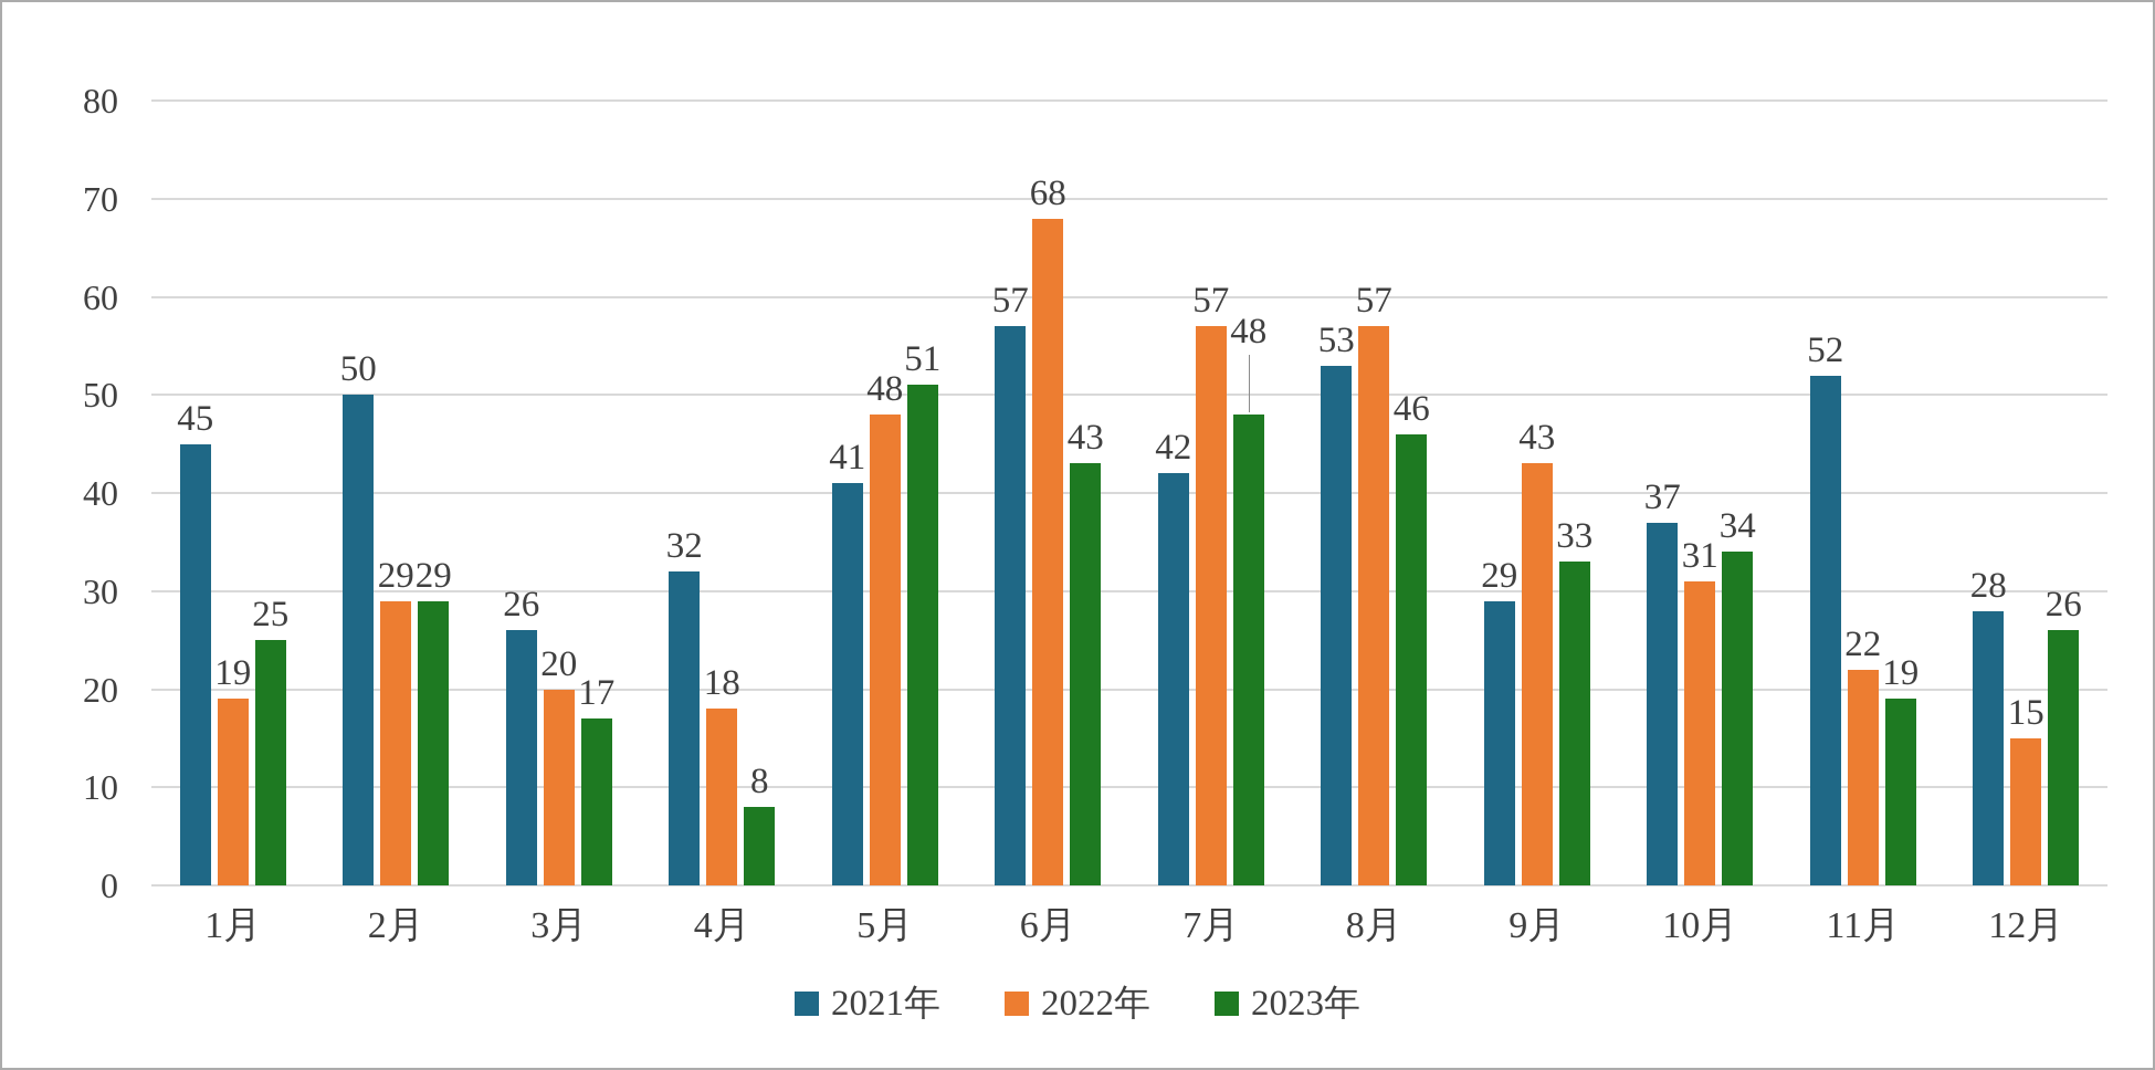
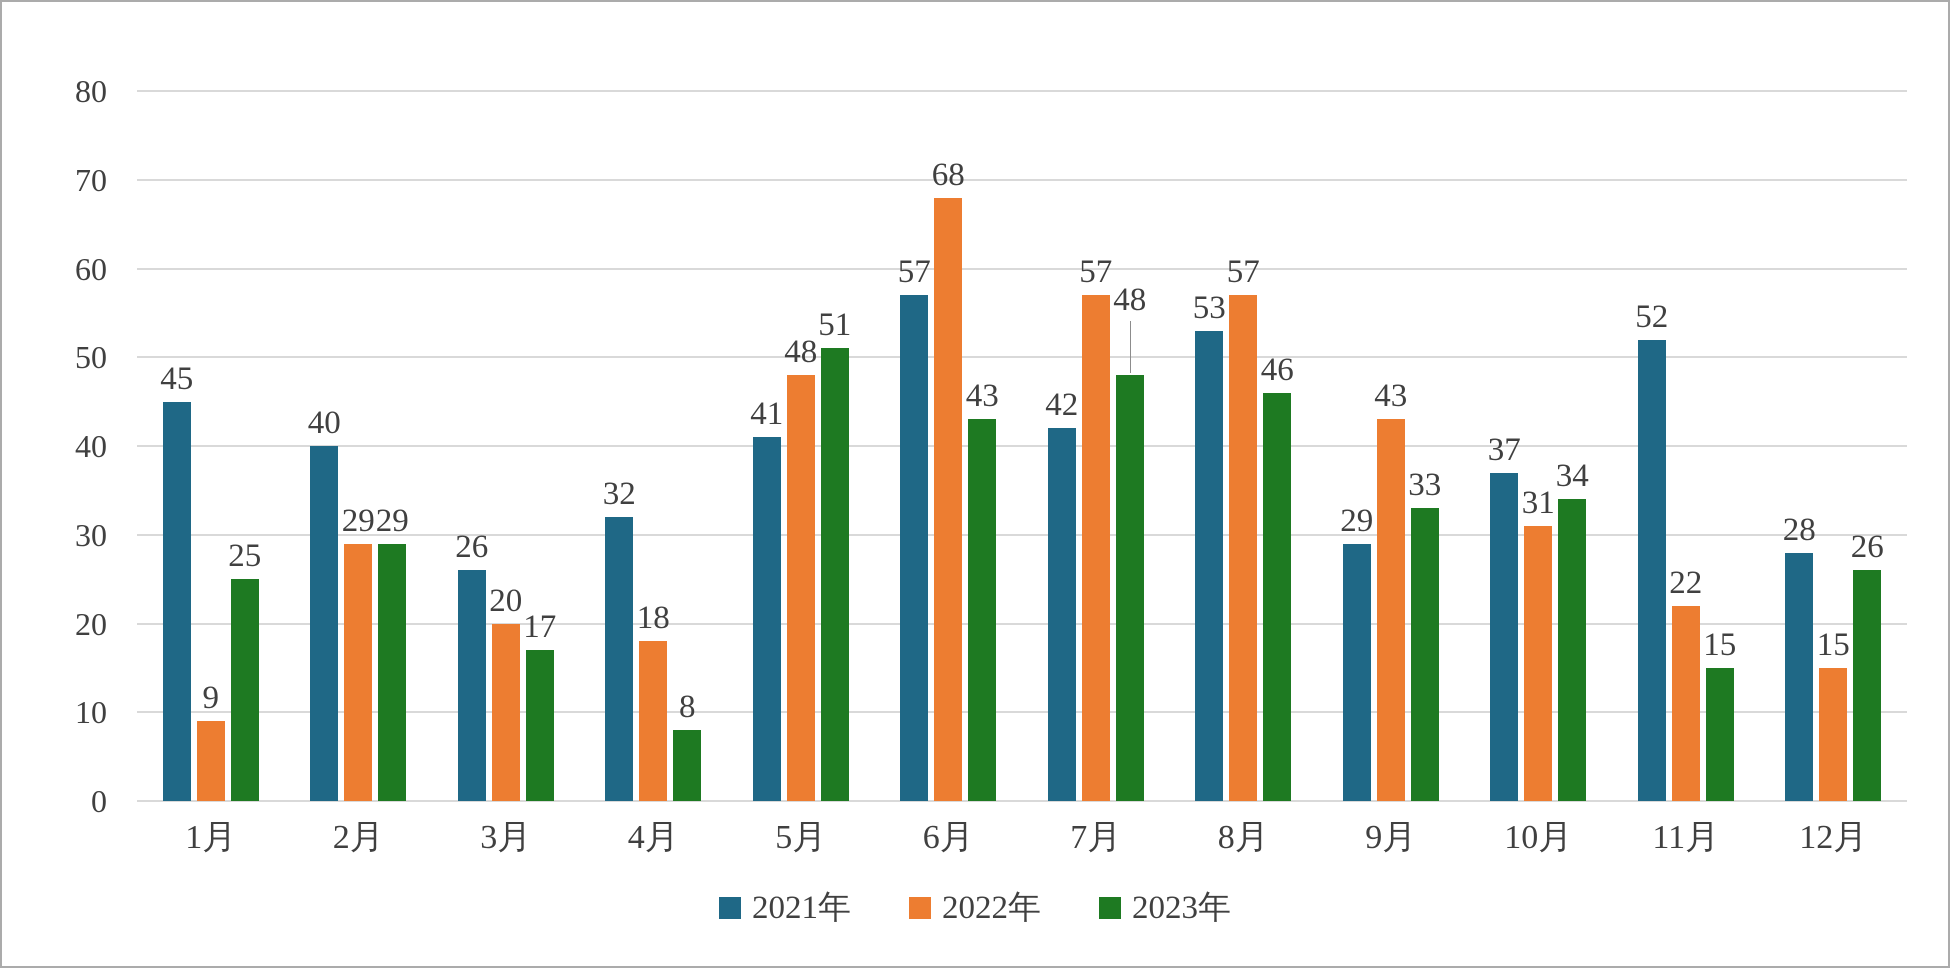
2022年/1月: 19 -> 9
2021年/2月: 50 -> 40
2023年/11月: 19 -> 15
